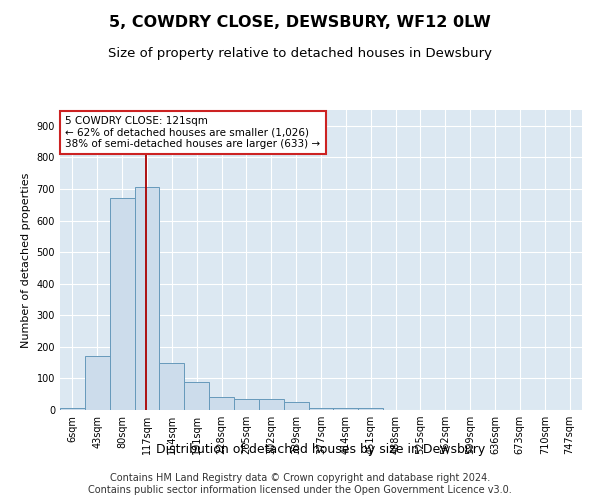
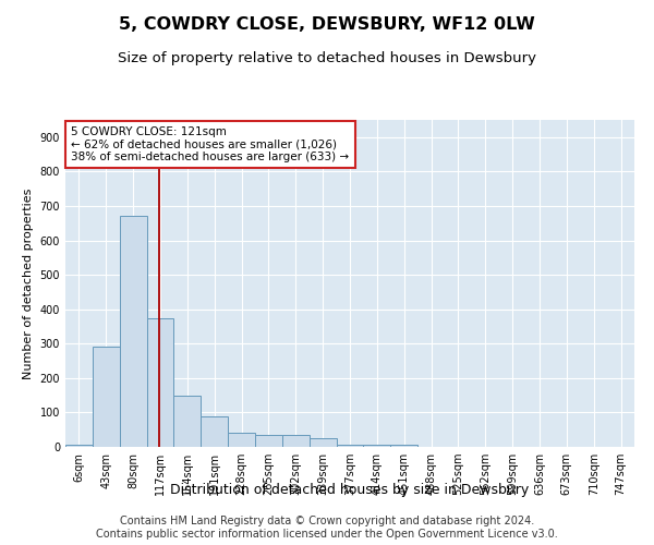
43sqm: 170 -> 290
117sqm: 705 -> 375
